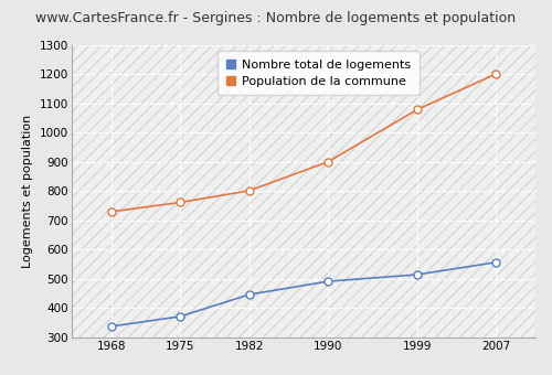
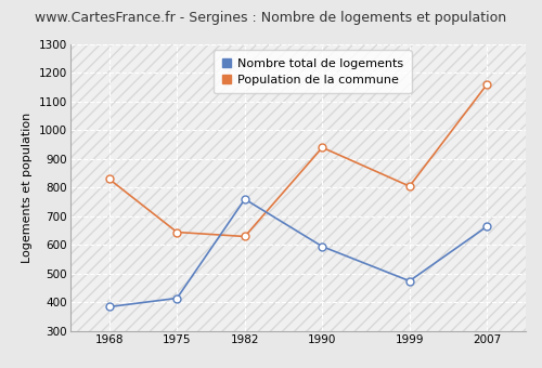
Nombre total de logements/1968: 338 -> 385
Population de la commune/1968: 730 -> 830
Nombre total de logements/1975: 372 -> 415
Population de la commune/1975: 762 -> 645
Nombre total de logements/1982: 447 -> 760
Population de la commune/1982: 802 -> 630
Nombre total de logements/1990: 492 -> 595
Population de la commune/1990: 901 -> 940
Nombre total de logements/1999: 515 -> 475
Population de la commune/1999: 1079 -> 805
Nombre total de logements/2007: 557 -> 665
Population de la commune/2007: 1201 -> 1160
